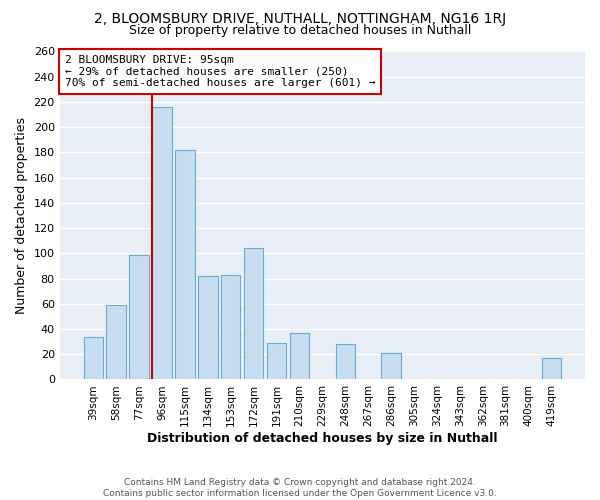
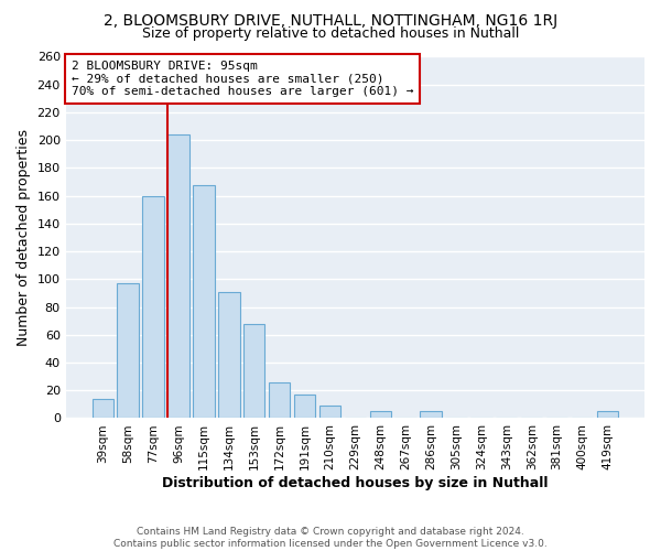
39sqm: 34 -> 14
58sqm: 59 -> 97
77sqm: 99 -> 160
96sqm: 216 -> 204
115sqm: 182 -> 168
134sqm: 82 -> 91
153sqm: 83 -> 68
172sqm: 104 -> 26
191sqm: 29 -> 17
210sqm: 37 -> 9
248sqm: 28 -> 5
286sqm: 21 -> 5
419sqm: 17 -> 5
